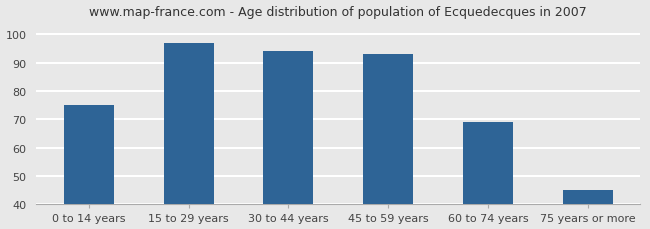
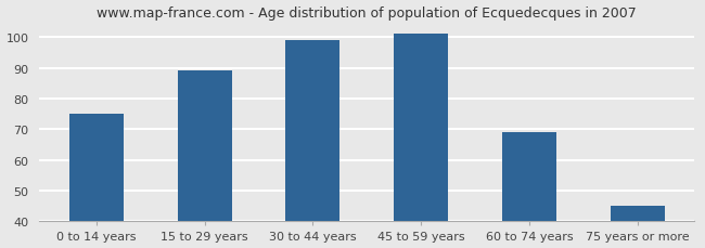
15 to 29 years: 97 -> 89
30 to 44 years: 94 -> 99
45 to 59 years: 93 -> 101
